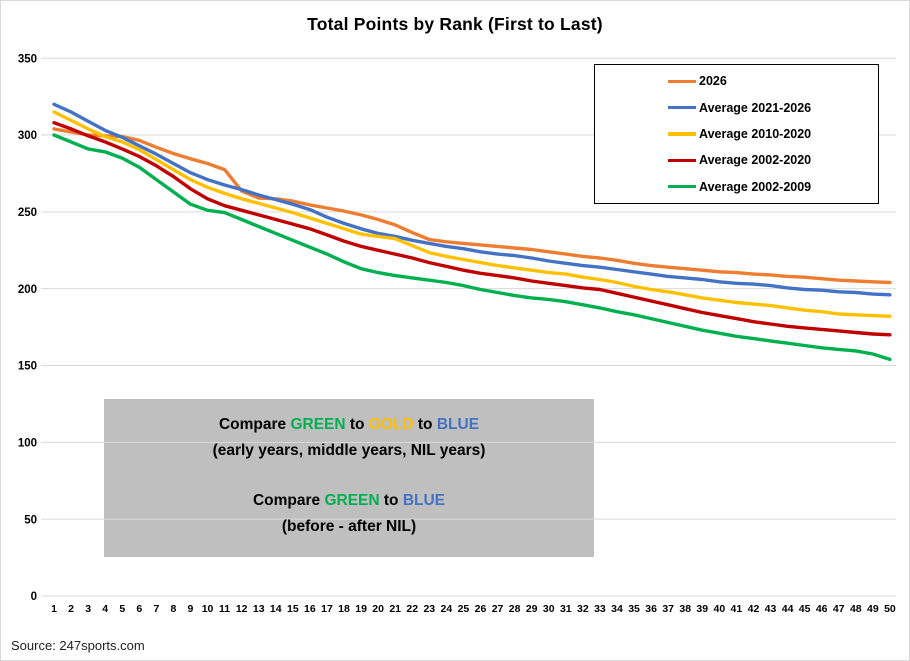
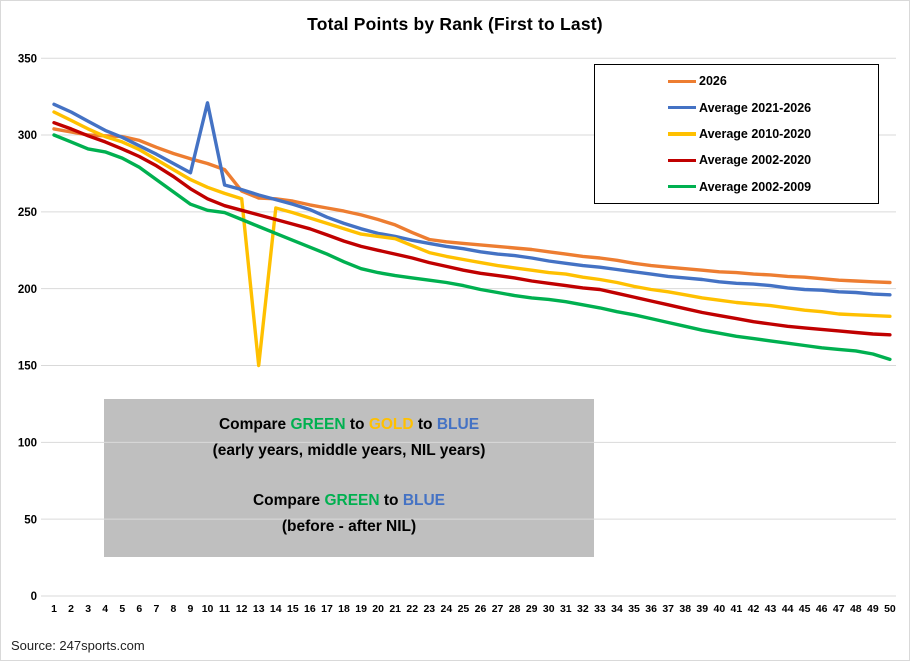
Average 2021-2026/10: 271 -> 321
Average 2010-2020/13: 256 -> 150
